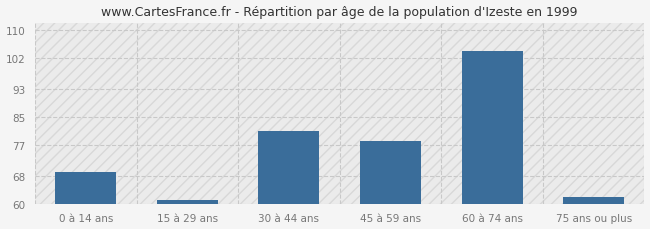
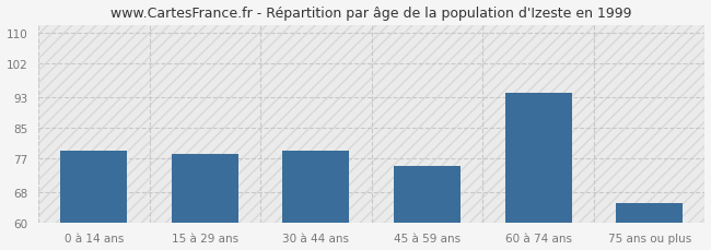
0 à 14 ans: 69 -> 79
15 à 29 ans: 61 -> 78
30 à 44 ans: 81 -> 79
45 à 59 ans: 78 -> 75
60 à 74 ans: 104 -> 94
75 ans ou plus: 62 -> 65
